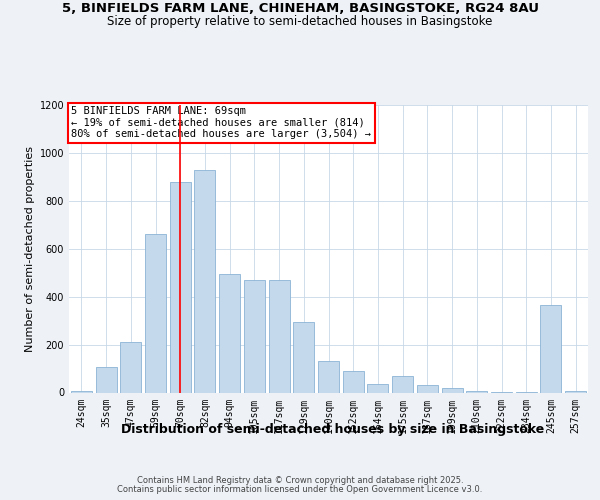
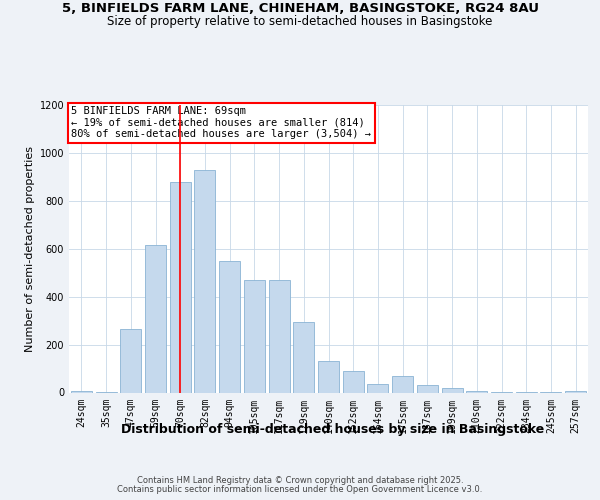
35sqm: 105 -> 2
47sqm: 210 -> 265
59sqm: 660 -> 615
94sqm: 495 -> 550
245sqm: 365 -> 2
